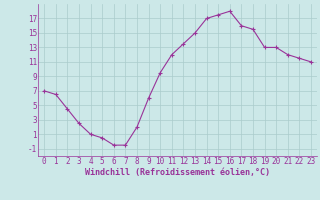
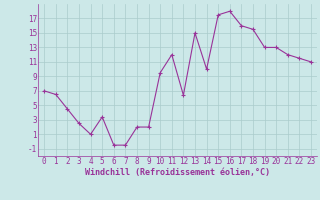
5: 0.5 -> 3.4
9: 6.0 -> 2.0
12: 13.5 -> 6.4
14: 17.0 -> 10.0
